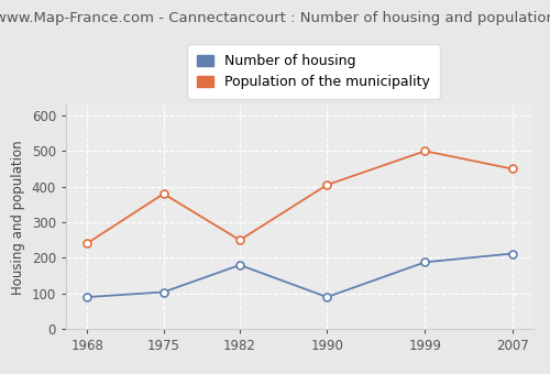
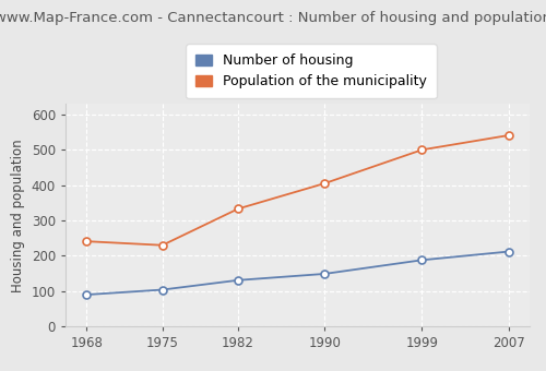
Population of the municipality/1975: 380 -> 230
Number of housing/1982: 180 -> 131
Population of the municipality/1982: 250 -> 333
Number of housing/1990: 90 -> 149
Population of the municipality/2007: 450 -> 541
